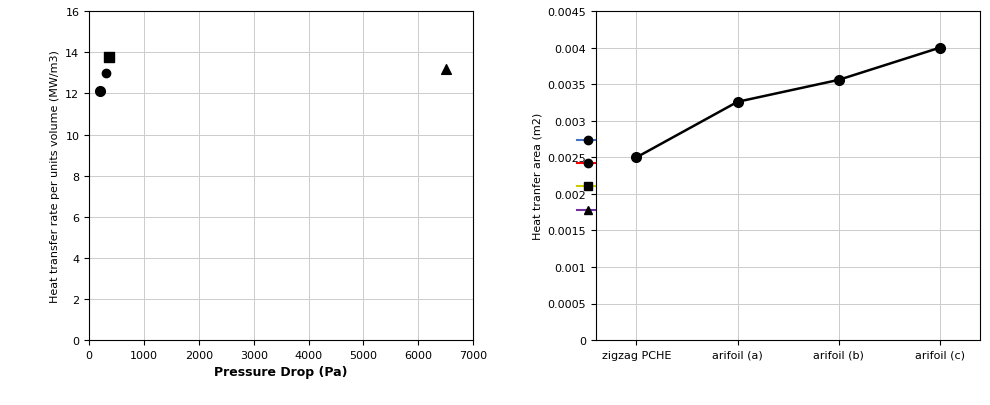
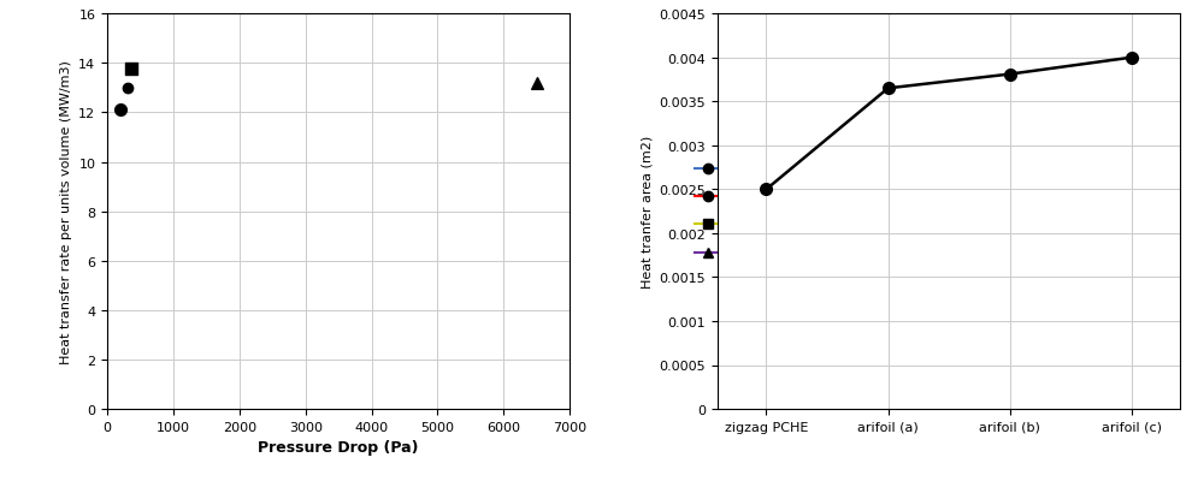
arifoil (a): 0.00326 -> 0.00365
arifoil (b): 0.00356 -> 0.00381
